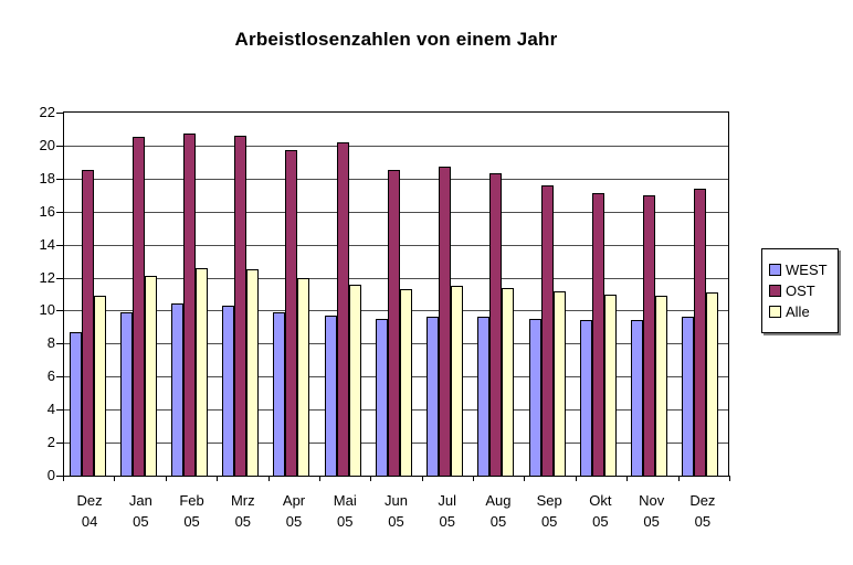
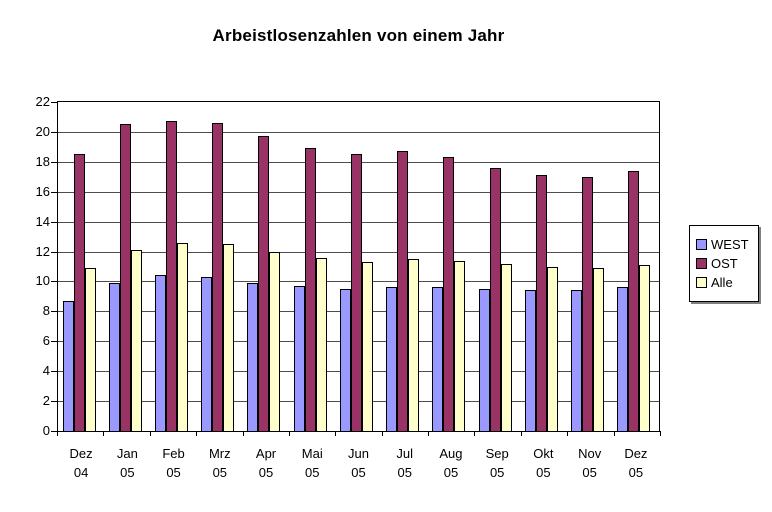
OST/Mai 05: 20.2 -> 18.9
